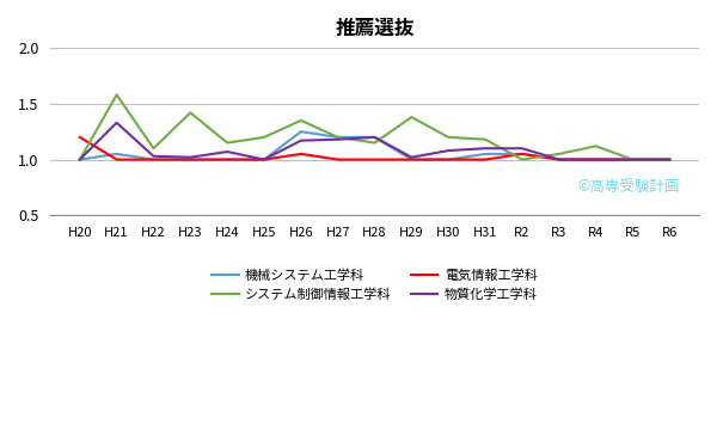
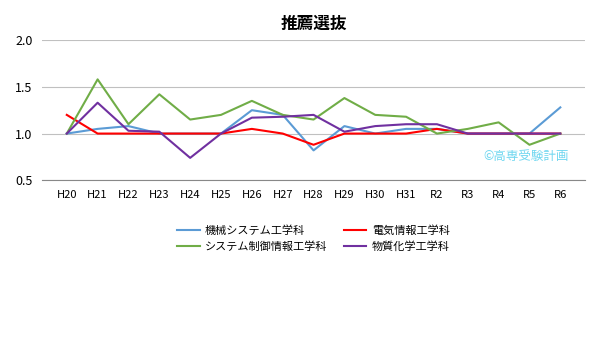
機械システム工学科/H22: 1.00 -> 1.08
物質化学工学科/H24: 1.07 -> 0.74
機械システム工学科/H28: 1.20 -> 0.82
電気情報工学科/H28: 1.00 -> 0.88
機械システム工学科/H29: 1.00 -> 1.08
システム制御情報工学科/R5: 1.00 -> 0.88
機械システム工学科/R6: 1.00 -> 1.28
